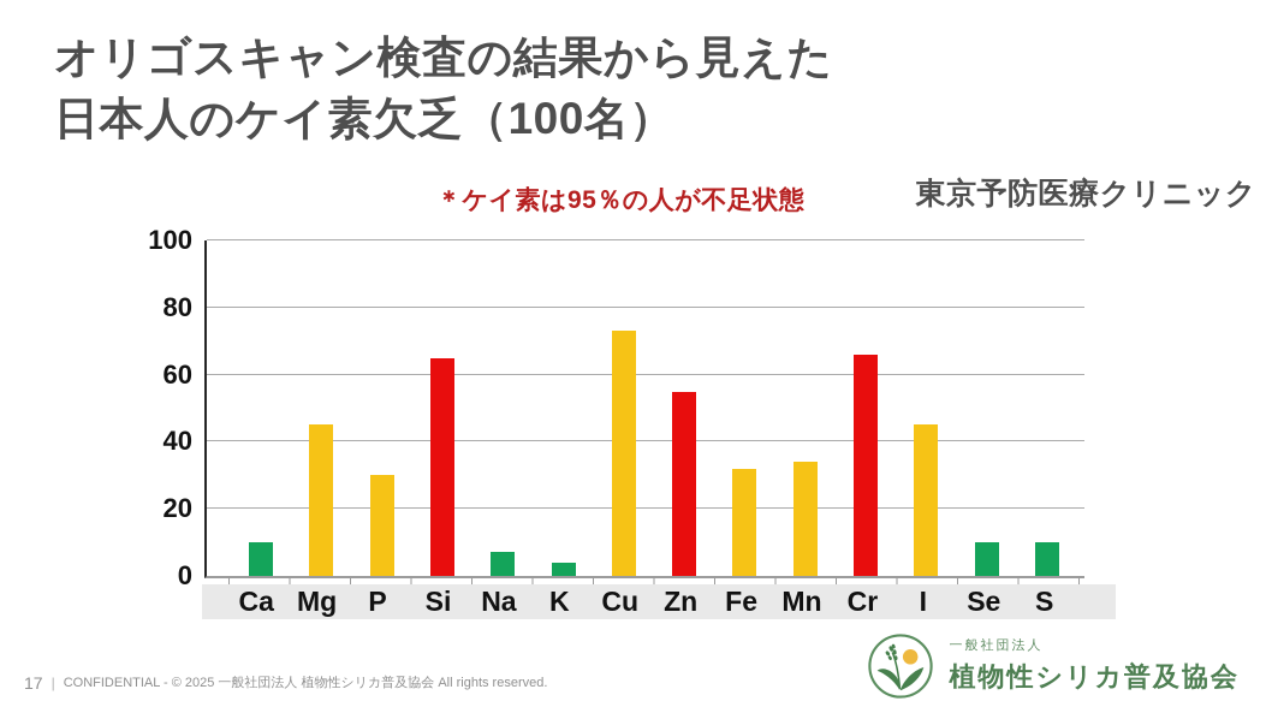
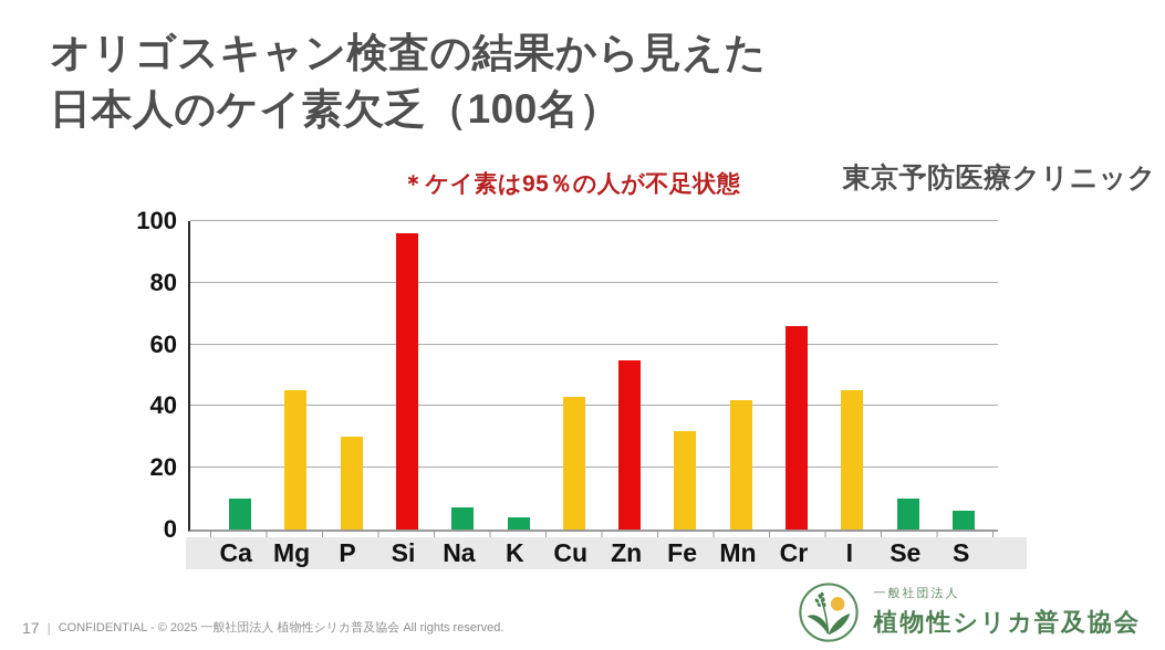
Si: 65 -> 96
Cu: 73 -> 43
Mn: 34 -> 42
S: 10 -> 6
